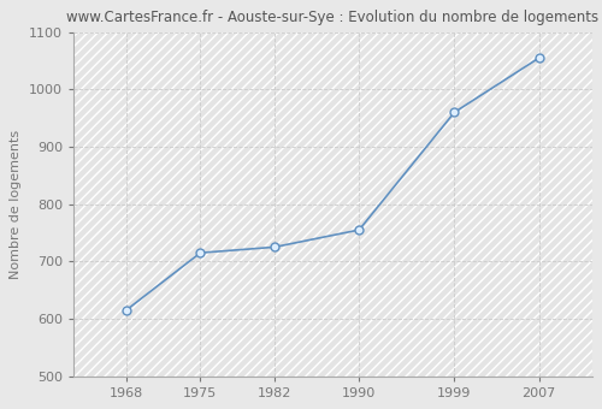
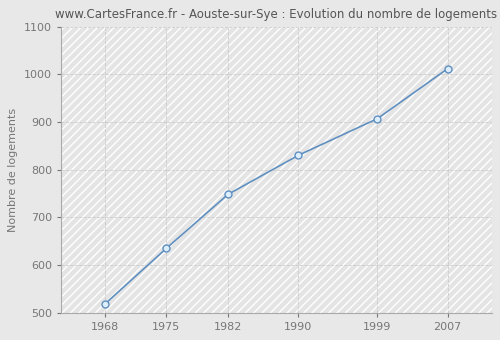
1968: 615 -> 518
1975: 715 -> 635
1982: 725 -> 748
1990: 755 -> 830
1999: 960 -> 907
2007: 1055 -> 1012
